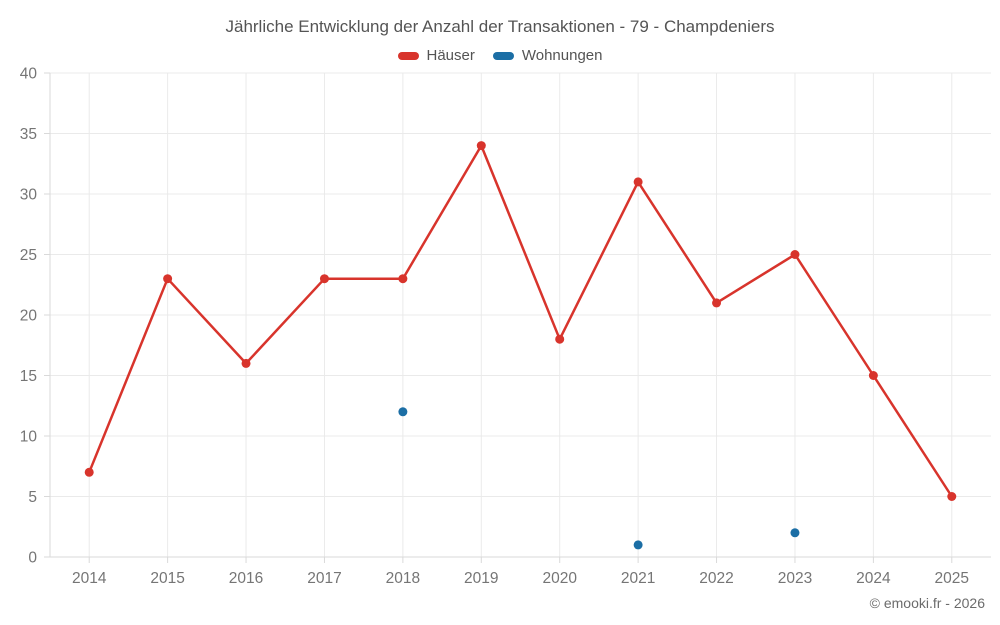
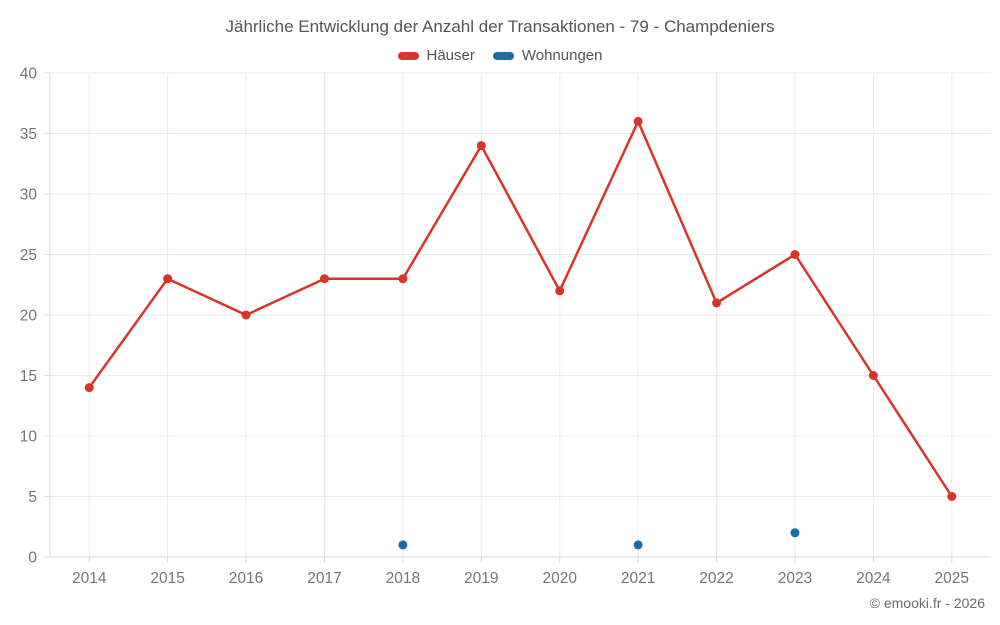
Häuser/2014: 7 -> 14
Häuser/2016: 16 -> 20
Wohnungen/2018: 12 -> 1
Häuser/2020: 18 -> 22
Häuser/2021: 31 -> 36
